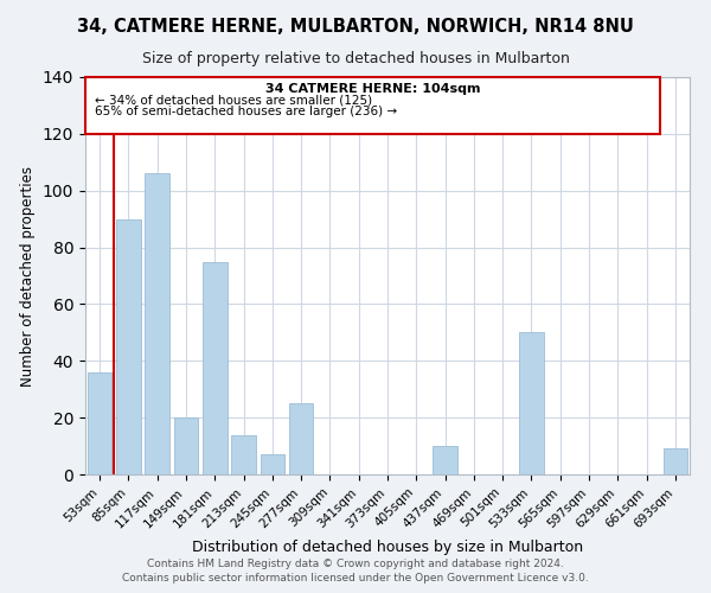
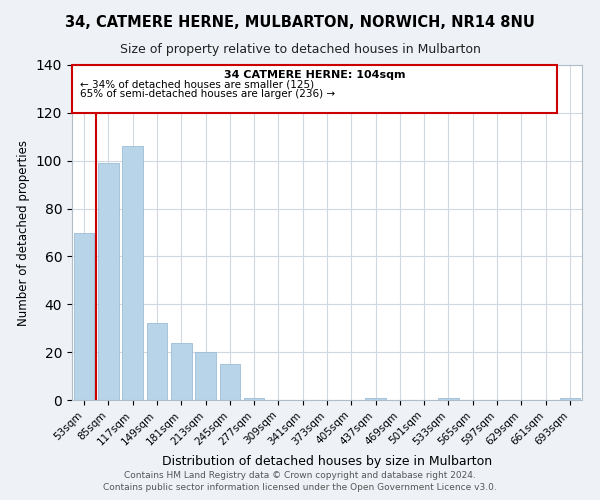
53sqm: 36 -> 70
85sqm: 90 -> 99
149sqm: 20 -> 32
181sqm: 75 -> 24
213sqm: 14 -> 20
245sqm: 7 -> 15
277sqm: 25 -> 1
437sqm: 10 -> 1
533sqm: 50 -> 1
693sqm: 9 -> 1
